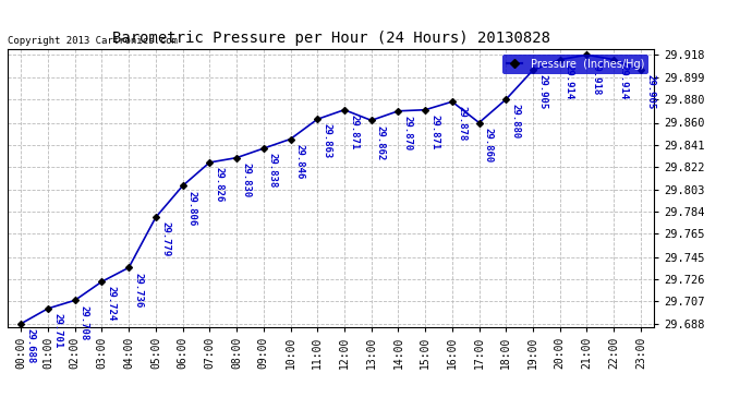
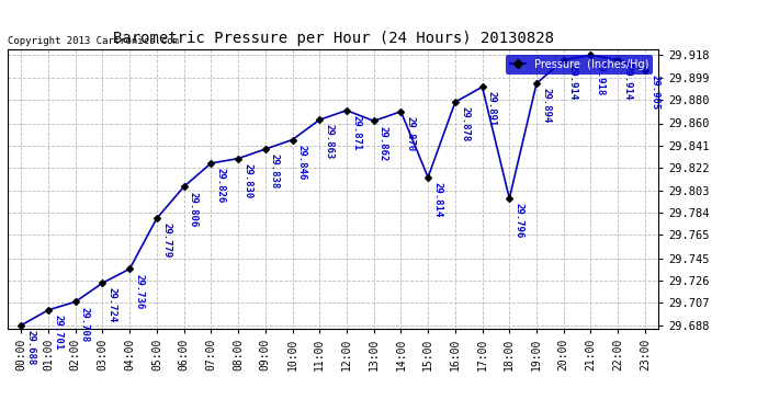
15:00: 29.871 -> 29.814
17:00: 29.860 -> 29.891
18:00: 29.880 -> 29.796
19:00: 29.905 -> 29.894
